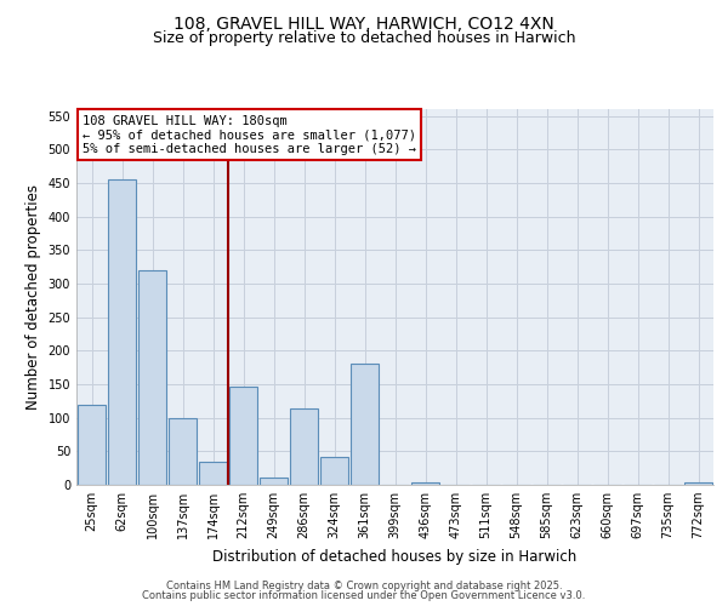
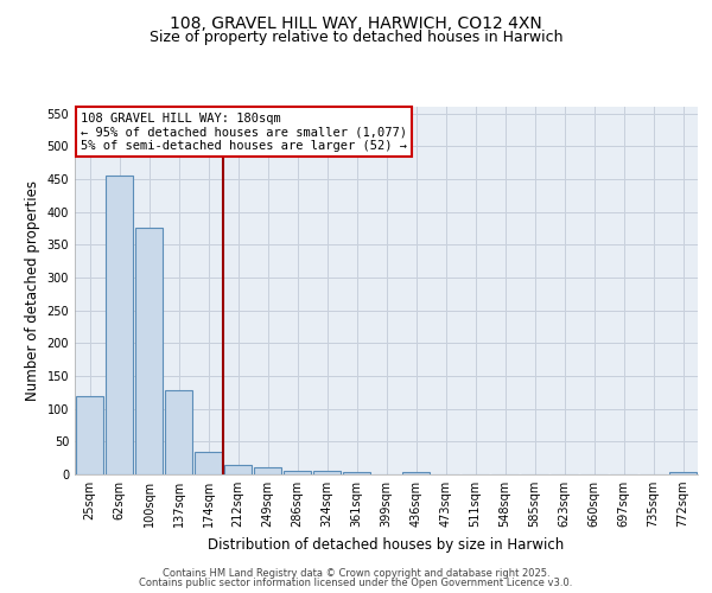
100sqm: 320 -> 375
137sqm: 100 -> 128
212sqm: 146 -> 15
286sqm: 114 -> 6
324sqm: 42 -> 6
361sqm: 180 -> 3
